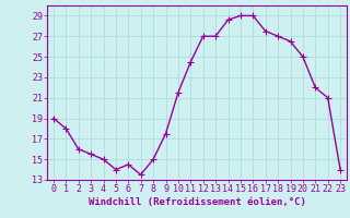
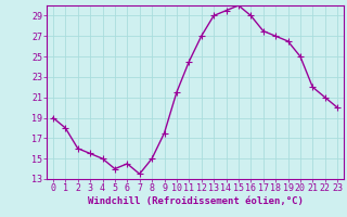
13: 27.0 -> 29.0
14: 28.6 -> 29.5
15: 29.0 -> 30.0
23: 14.0 -> 20.0
